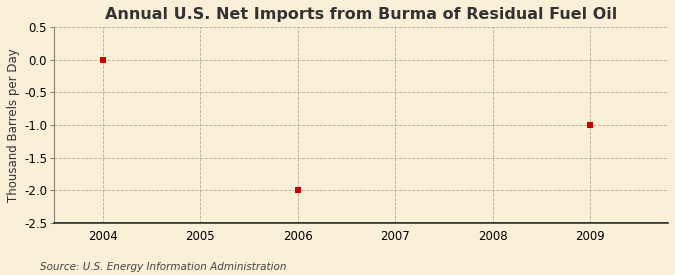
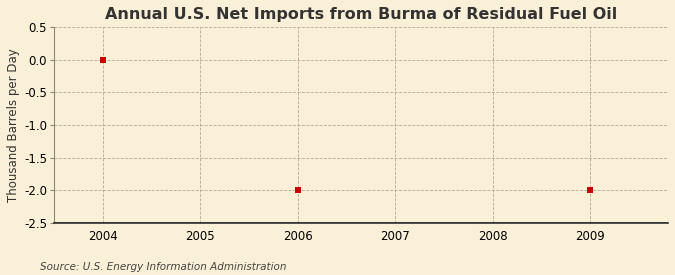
2009: -1 -> -2
